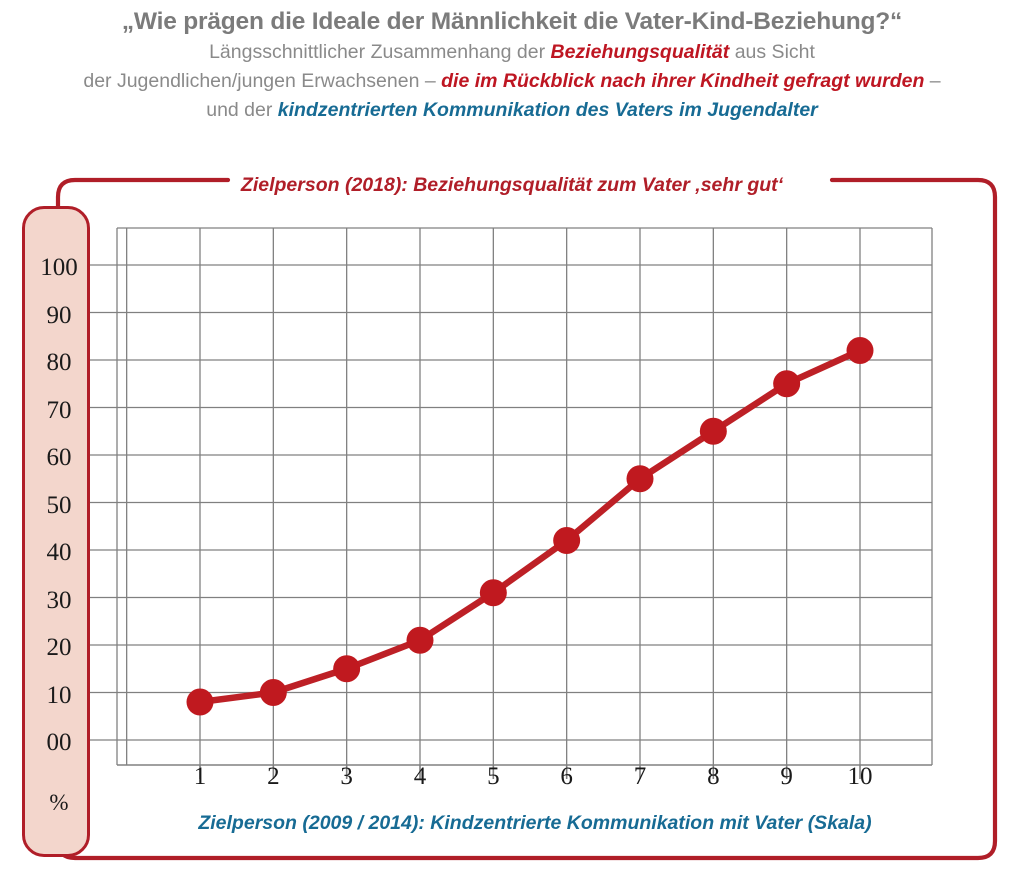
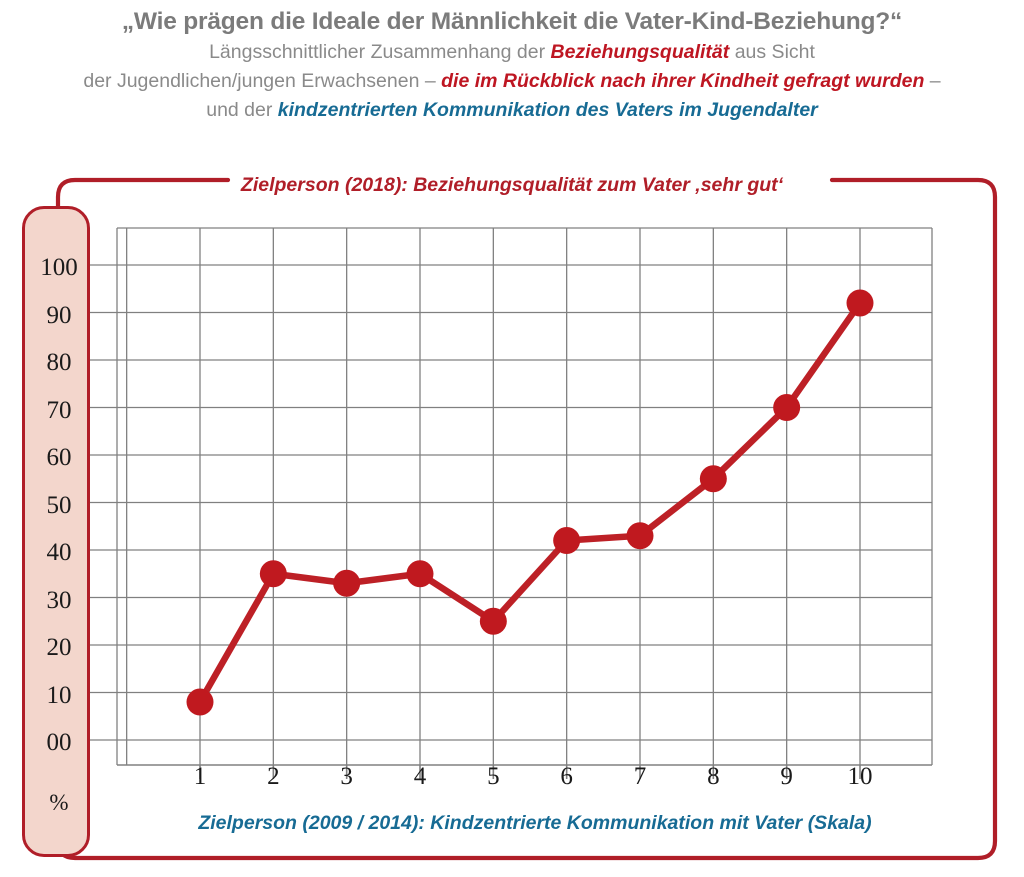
2: 10 -> 35
3: 15 -> 33
4: 21 -> 35
5: 31 -> 25
7: 55 -> 43
8: 65 -> 55
9: 75 -> 70
10: 82 -> 92
